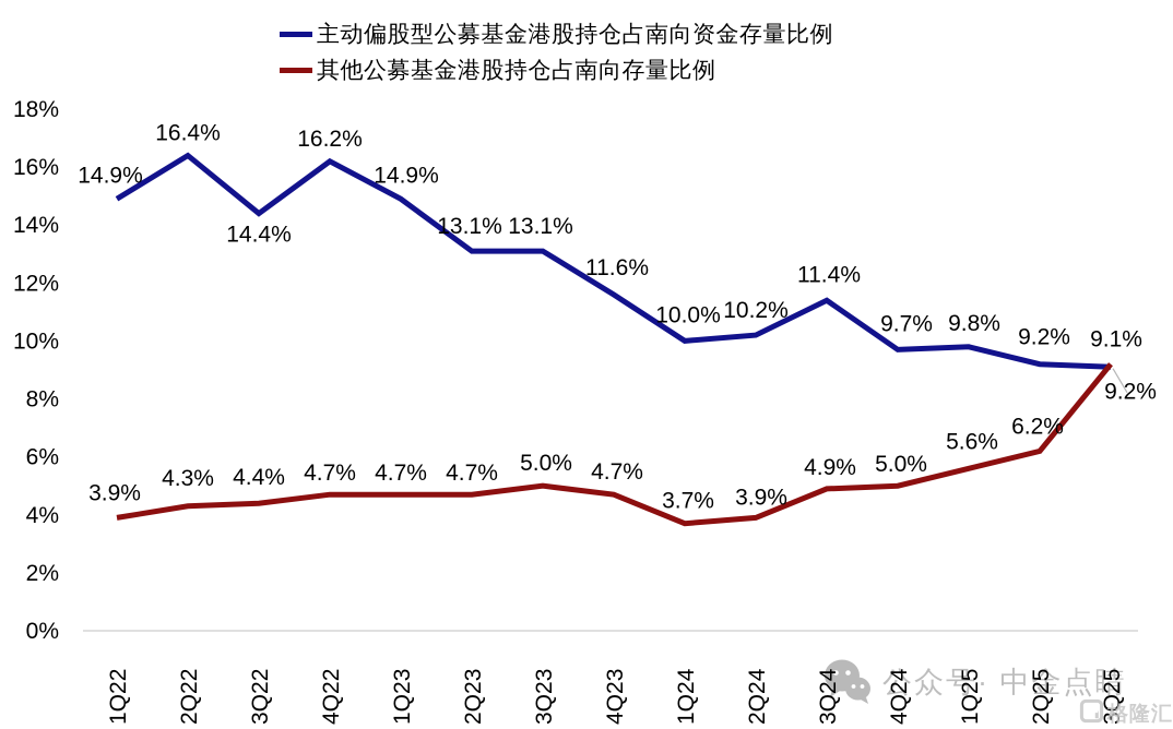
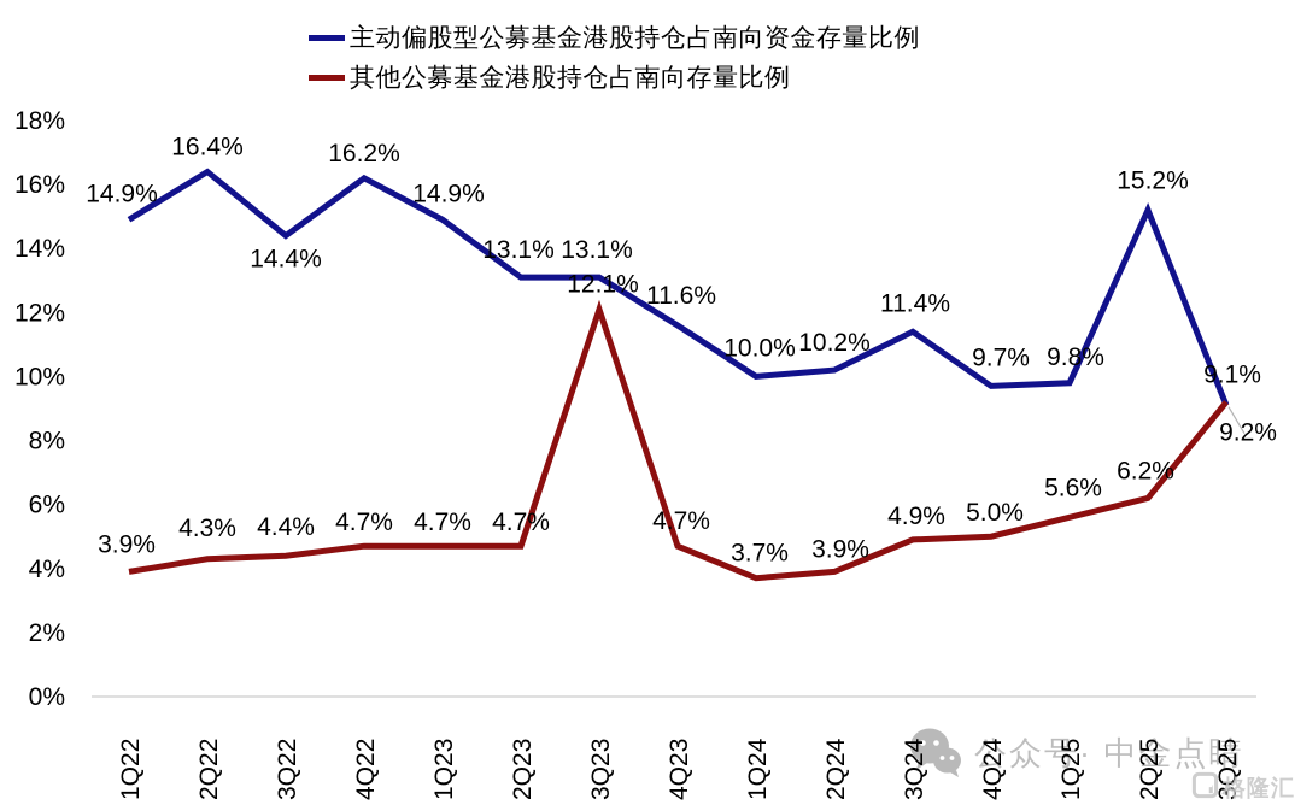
其他公募基金港股持仓占南向存量比例/3Q23: 5.0% -> 12.1%
主动偏股型公募基金港股持仓占南向资金存量比例/2Q25: 9.2% -> 15.2%
